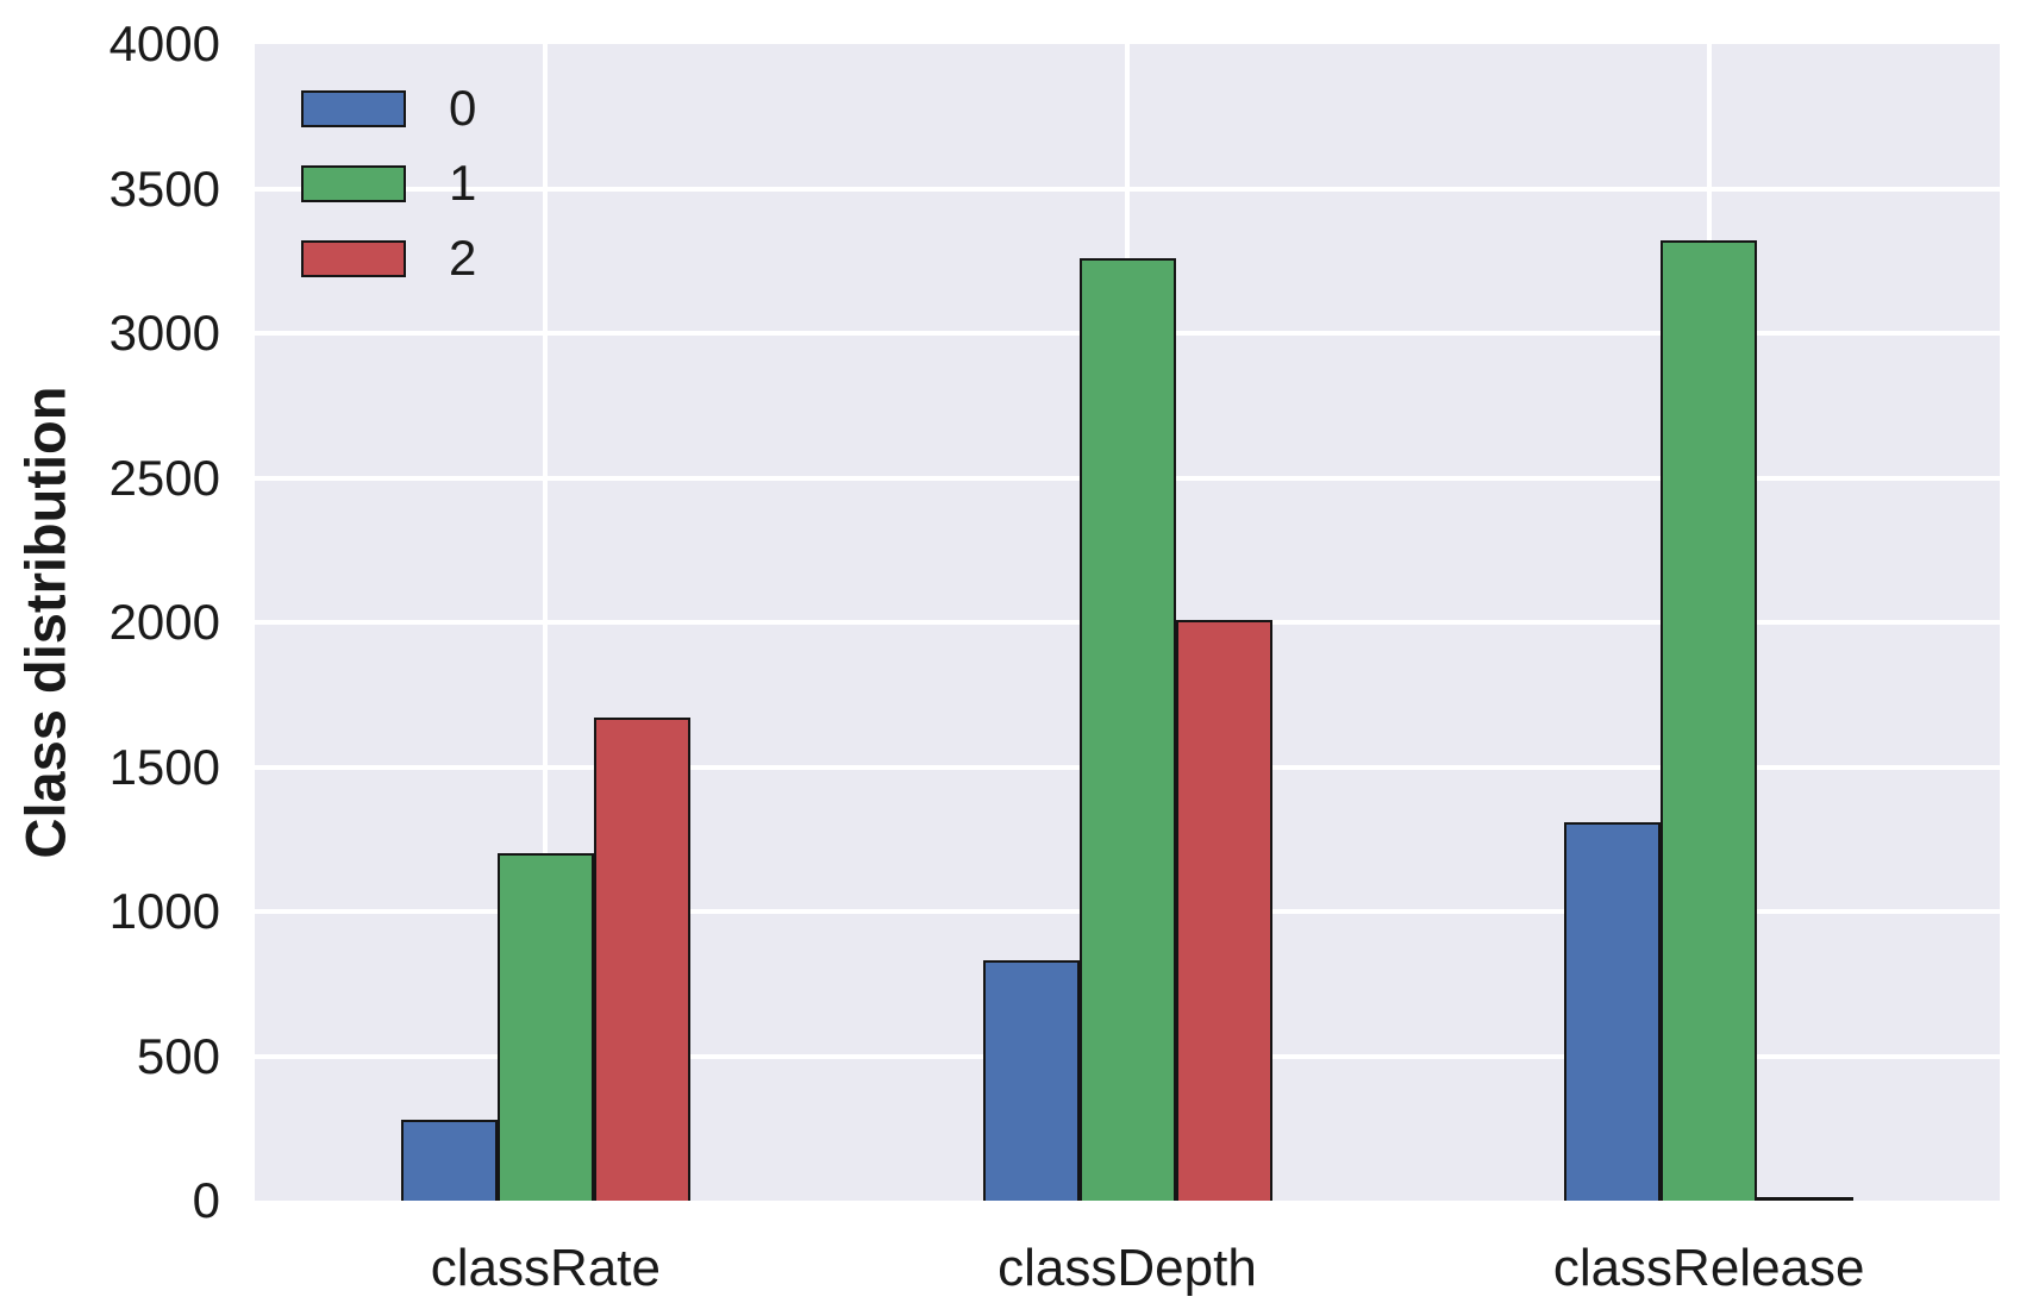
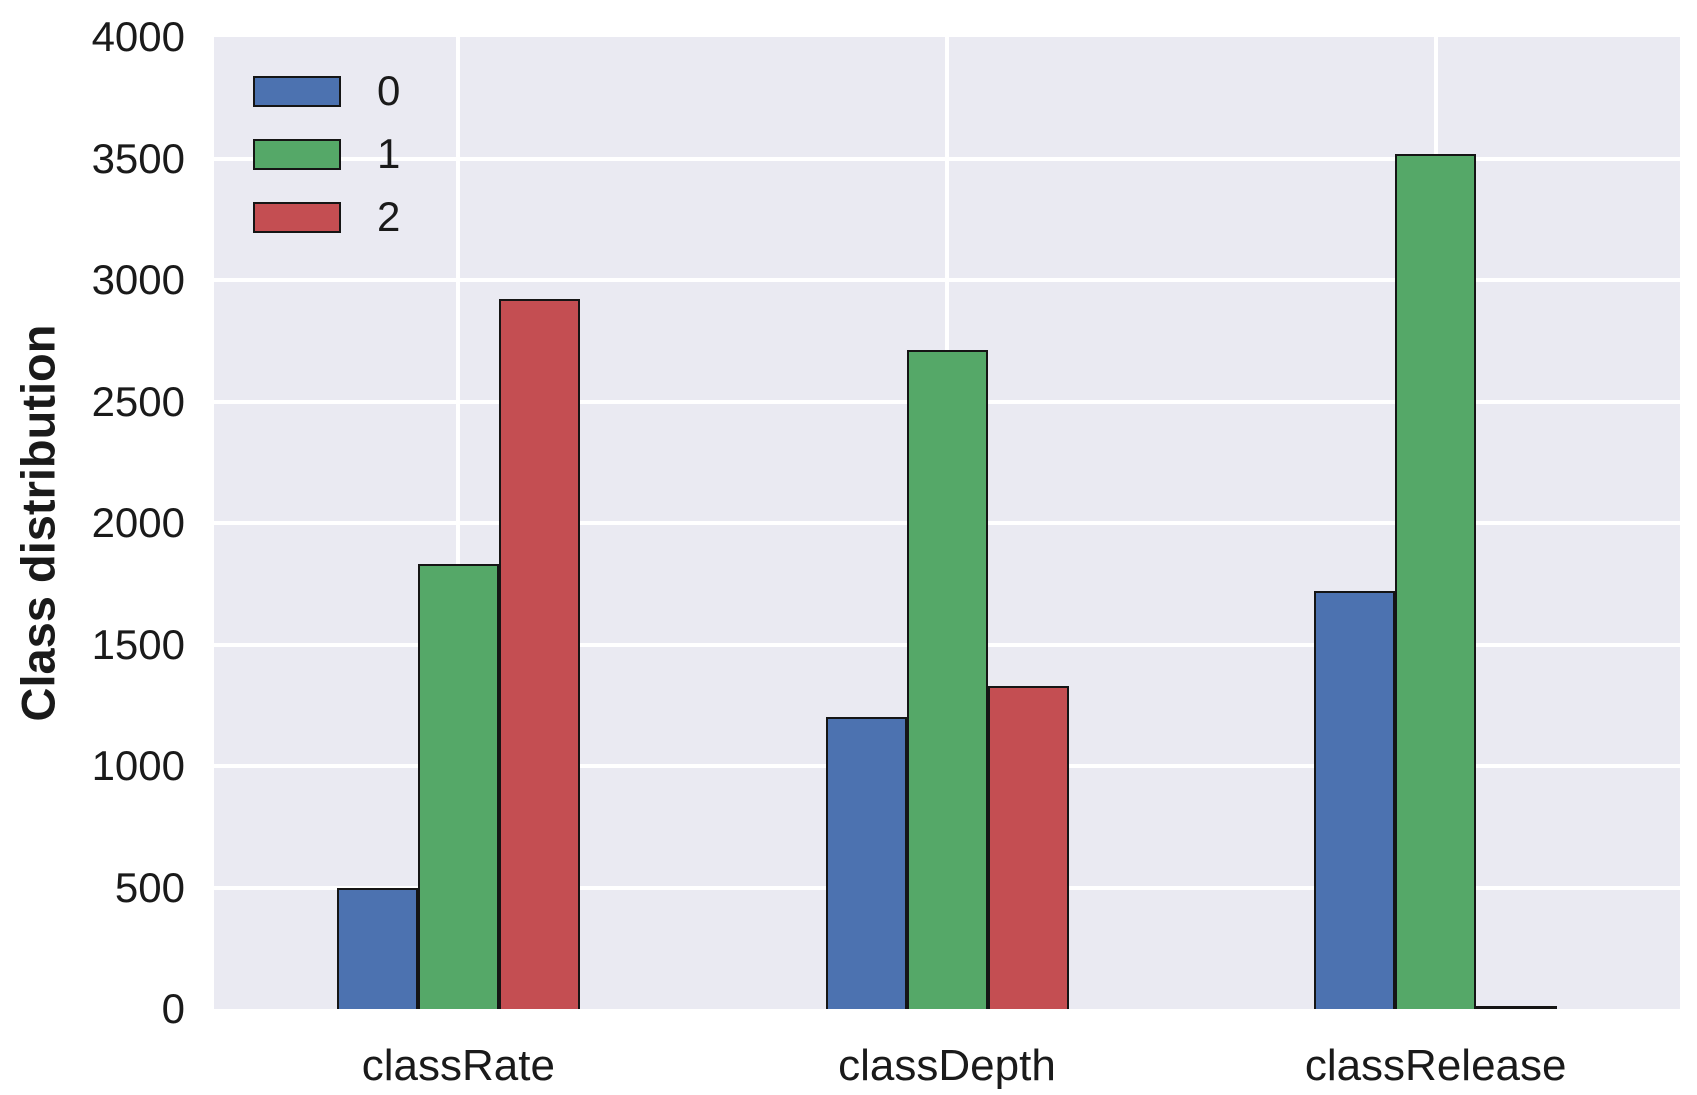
0/classRate: 280 -> 500
1/classRate: 1200 -> 1830
2/classRate: 1670 -> 2920
0/classDepth: 830 -> 1200
1/classDepth: 3260 -> 2710
2/classDepth: 2010 -> 1330
0/classRelease: 1310 -> 1720
1/classRelease: 3320 -> 3520
